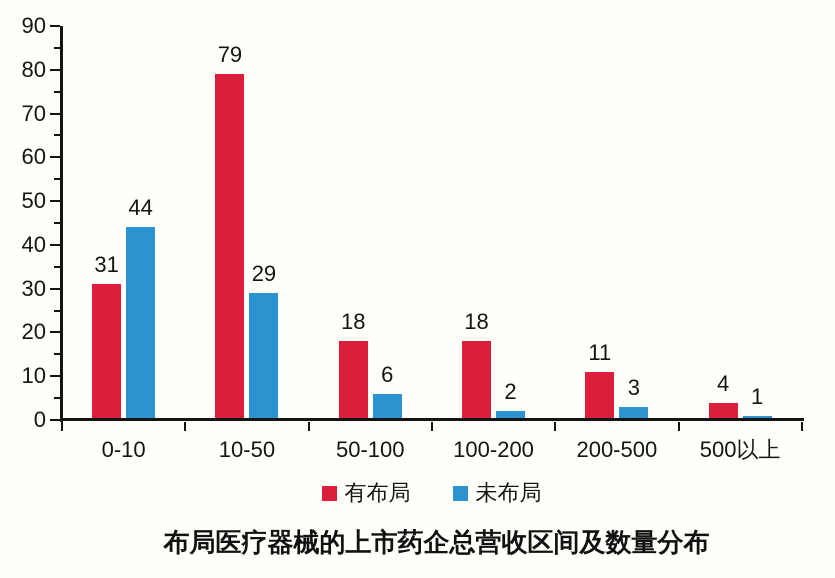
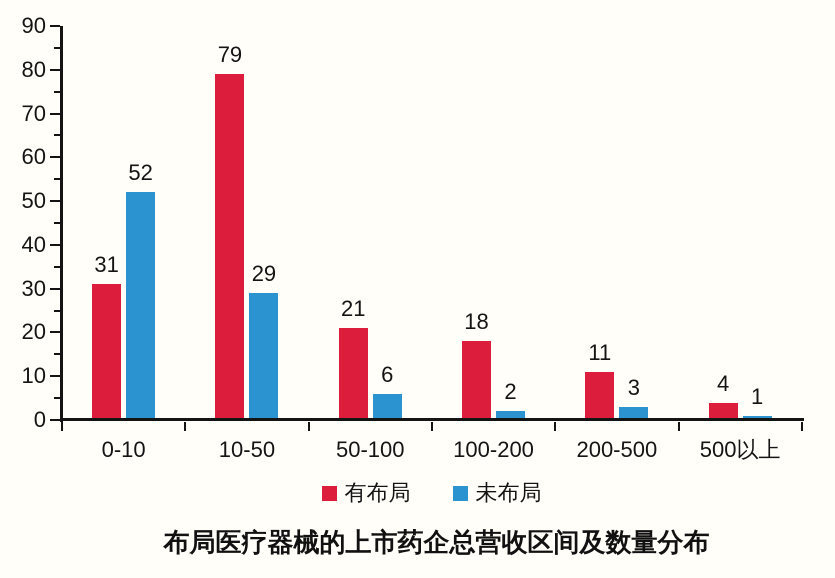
未布局/0-10: 44 -> 52
有布局/50-100: 18 -> 21
